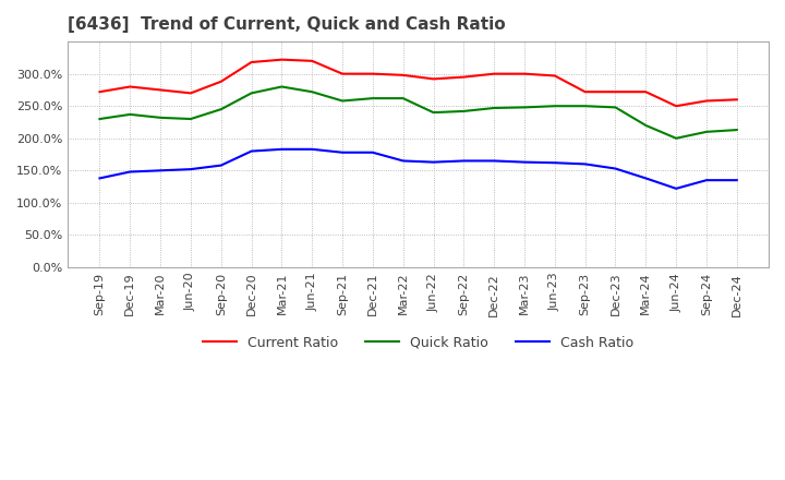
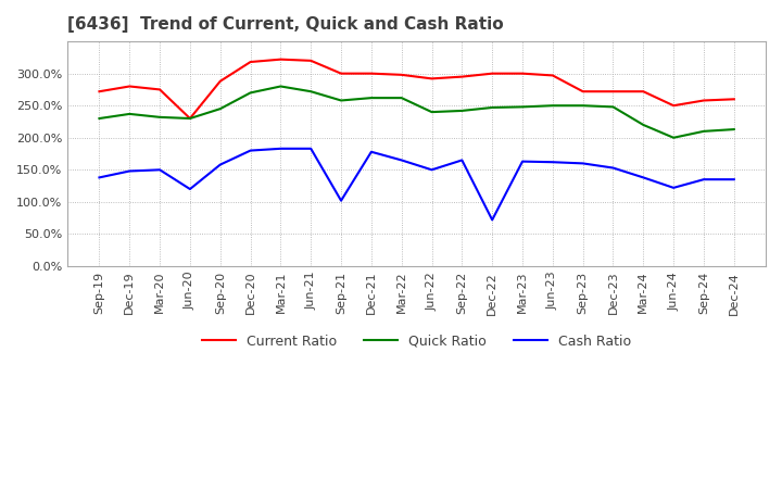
Current Ratio/Jun-20: 270% -> 230%
Cash Ratio/Jun-20: 152% -> 120%
Cash Ratio/Sep-21: 178% -> 102%
Cash Ratio/Jun-22: 163% -> 150%
Cash Ratio/Dec-22: 165% -> 72%
